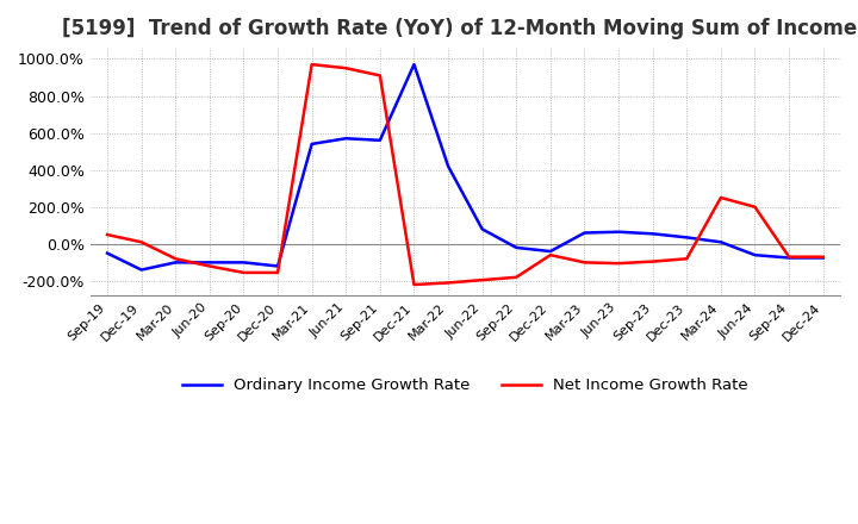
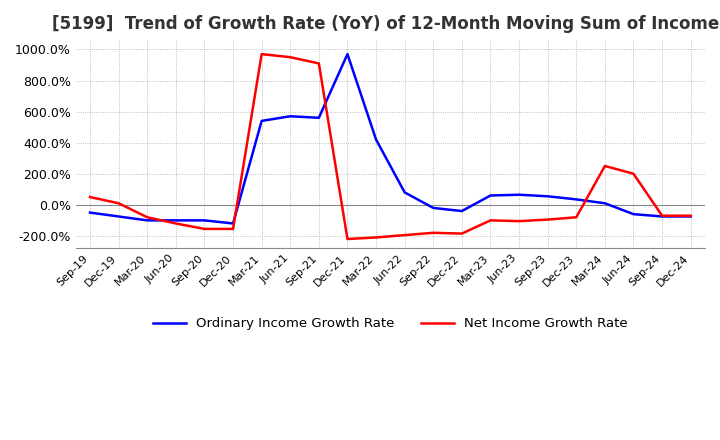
Ordinary Income Growth Rate/Dec-19: -140% -> -80%
Net Income Growth Rate/Dec-22: -60% -> -180%
